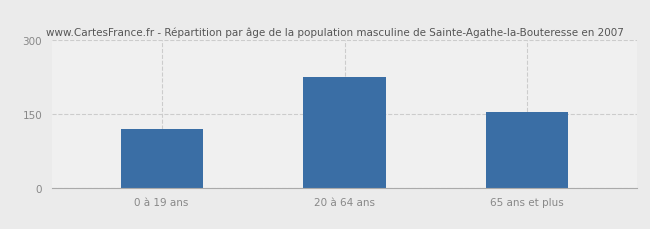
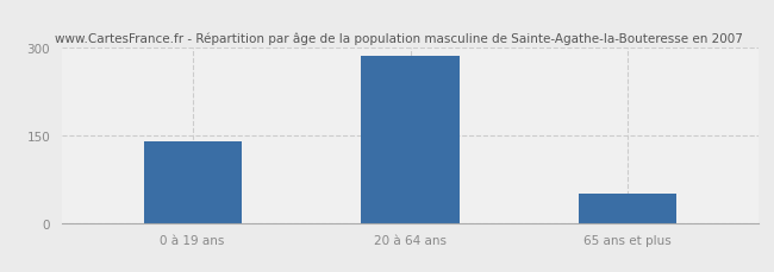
0 à 19 ans: 120 -> 140
20 à 64 ans: 225 -> 287
65 ans et plus: 155 -> 50
